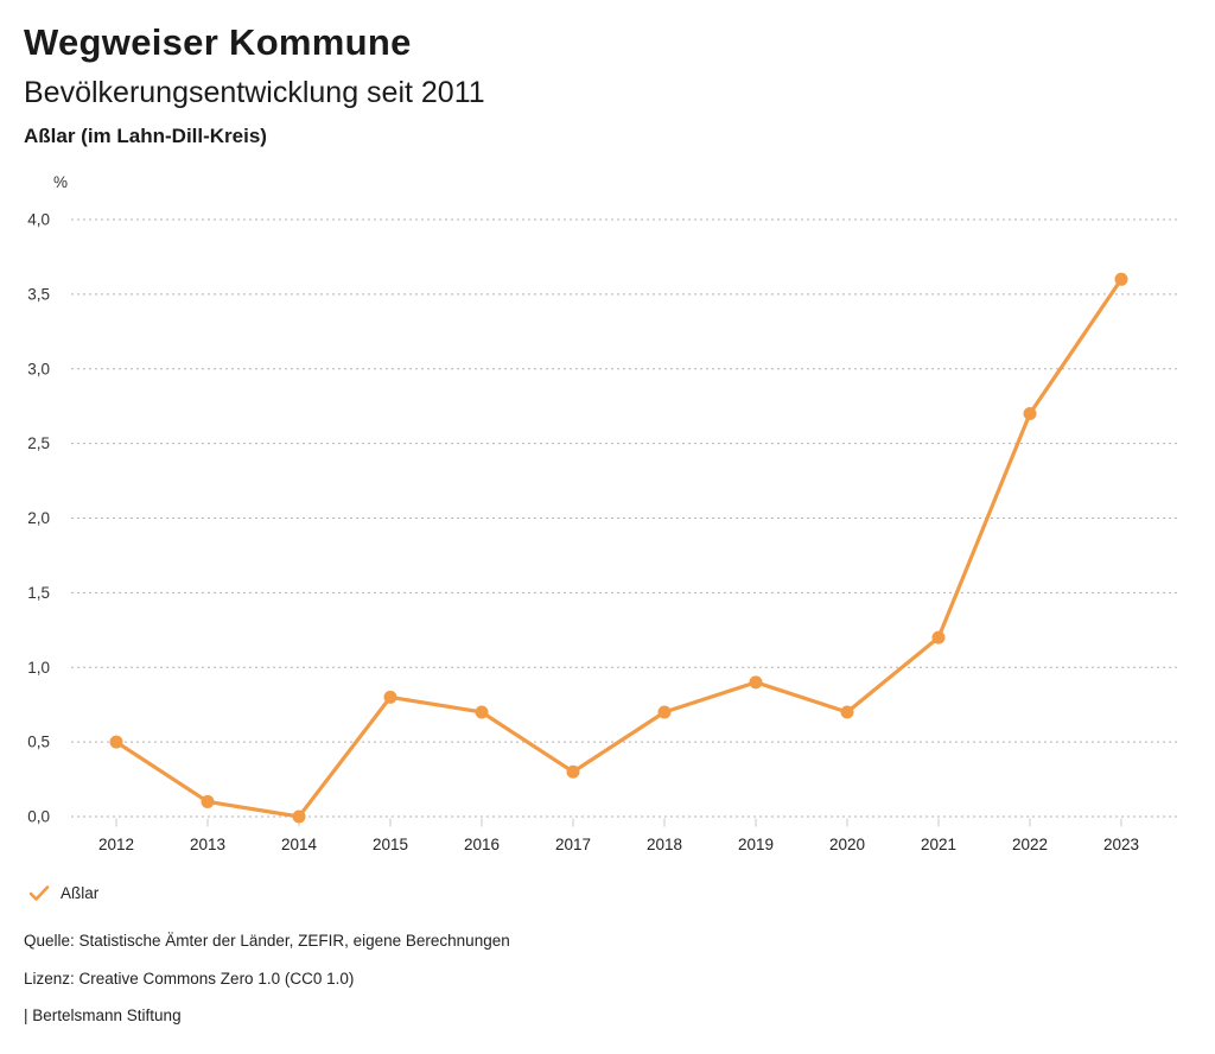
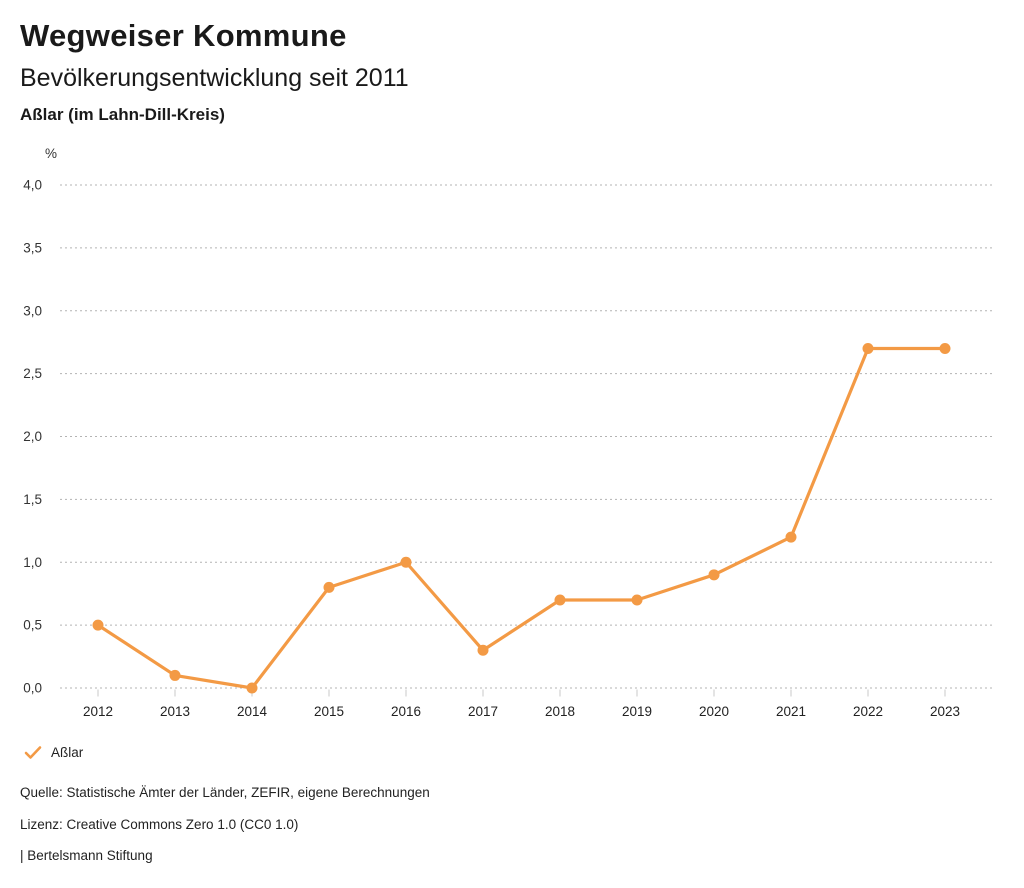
2016: 0,7 -> 1,0
2019: 0,9 -> 0,7
2020: 0,7 -> 0,9
2023: 3,6 -> 2,7
